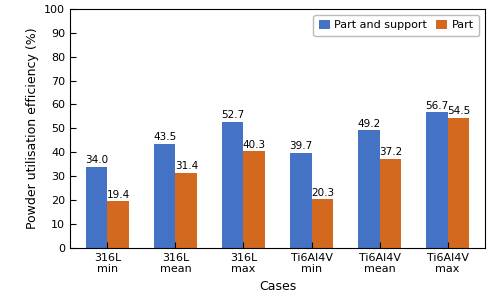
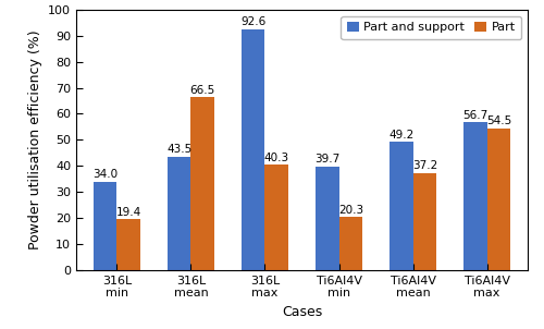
Part/316L mean: 31.4 -> 66.5
Part and support/316L max: 52.7 -> 92.6
